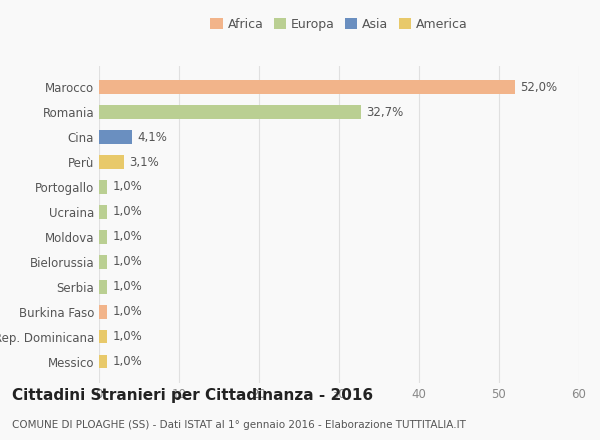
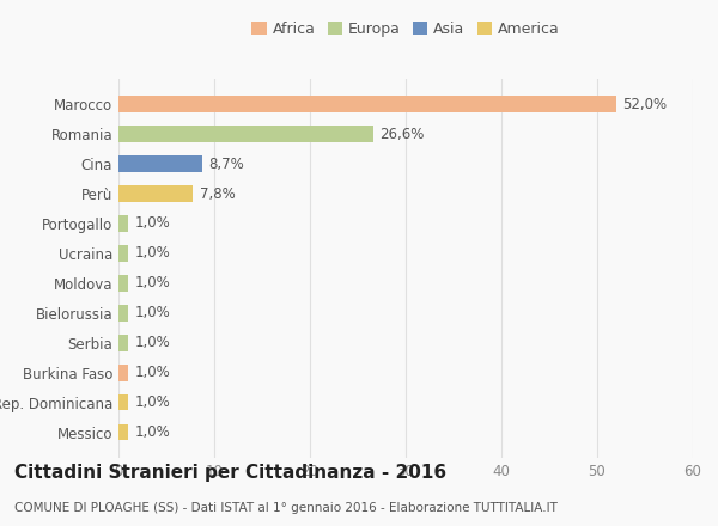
Romania: 32,7% -> 26,6%
Cina: 4,1% -> 8,7%
Perù: 3,1% -> 7,8%
